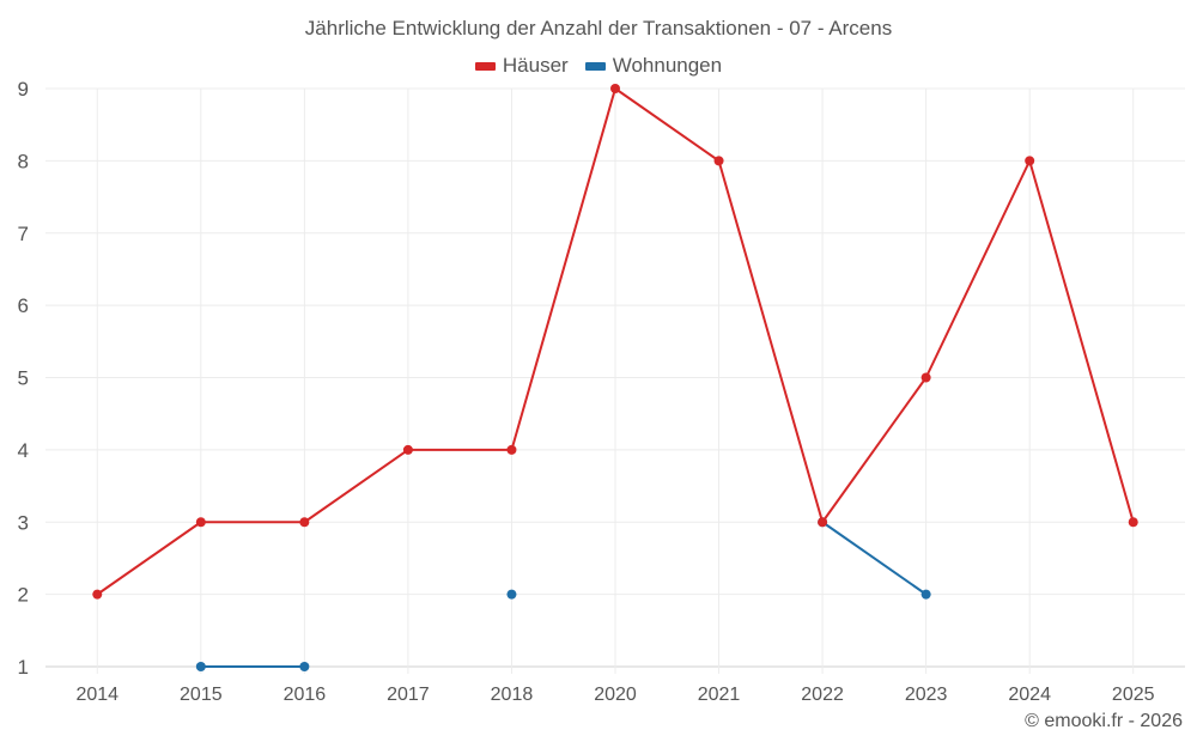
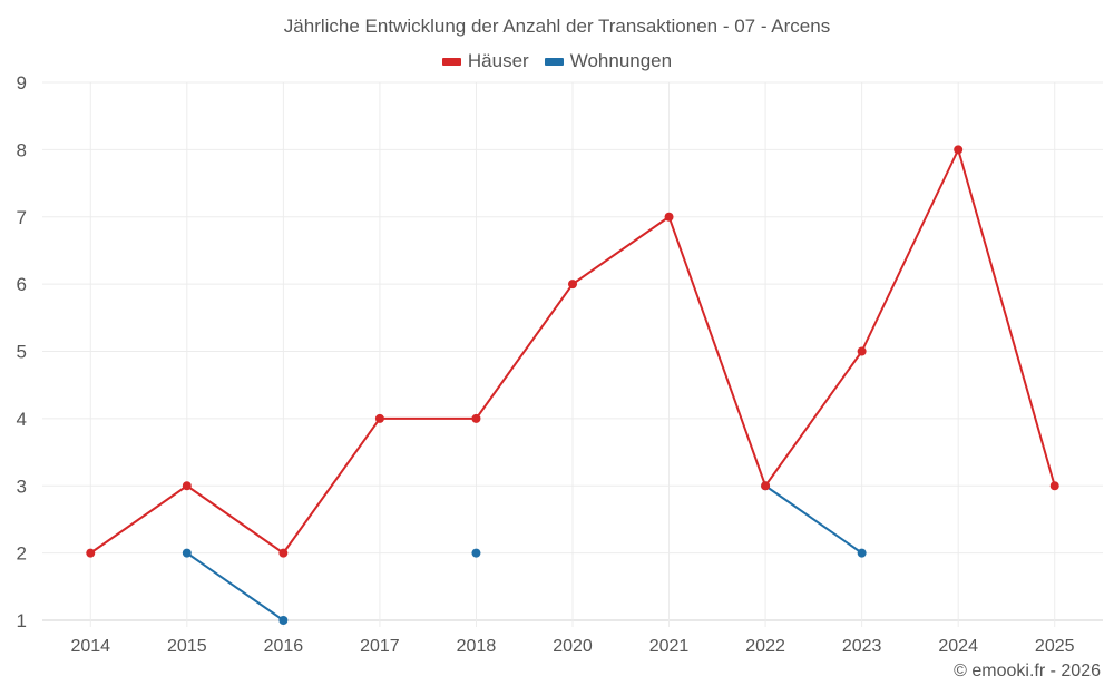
Wohnungen/2015: 1 -> 2
Häuser/2016: 3 -> 2
Häuser/2020: 9 -> 6
Häuser/2021: 8 -> 7
